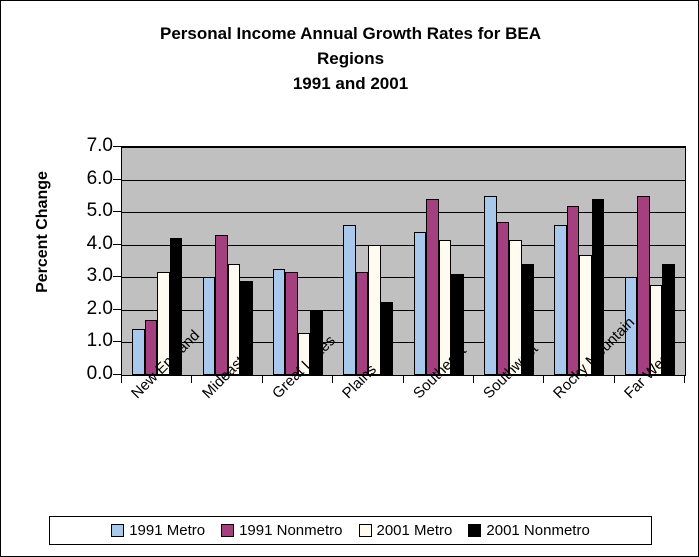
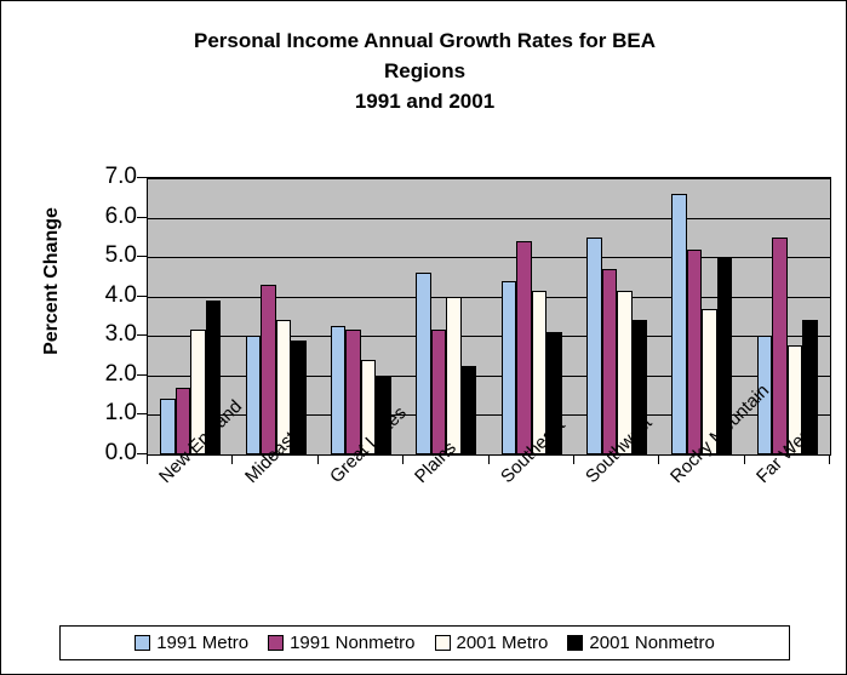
2001 Nonmetro/New England: 4.2 -> 3.9
2001 Metro/Great Lakes: 1.3 -> 2.4
1991 Metro/Rocky Mountain: 4.6 -> 6.6
2001 Nonmetro/Rocky Mountain: 5.4 -> 5.0
